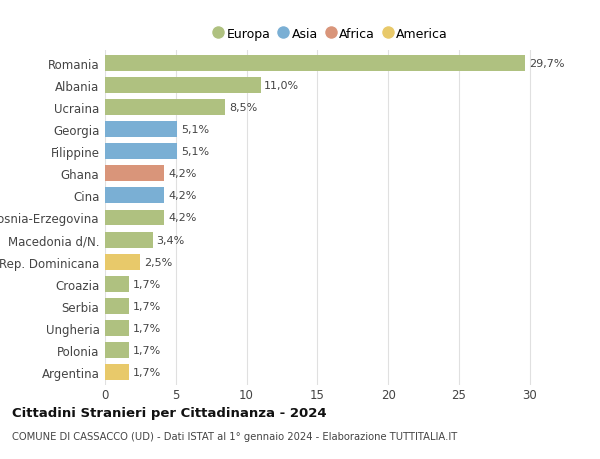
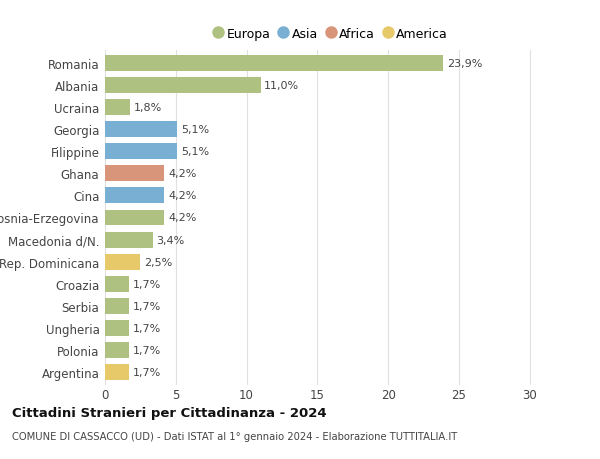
Romania: 29,7% -> 23,9%
Ucraina: 8,5% -> 1,8%
